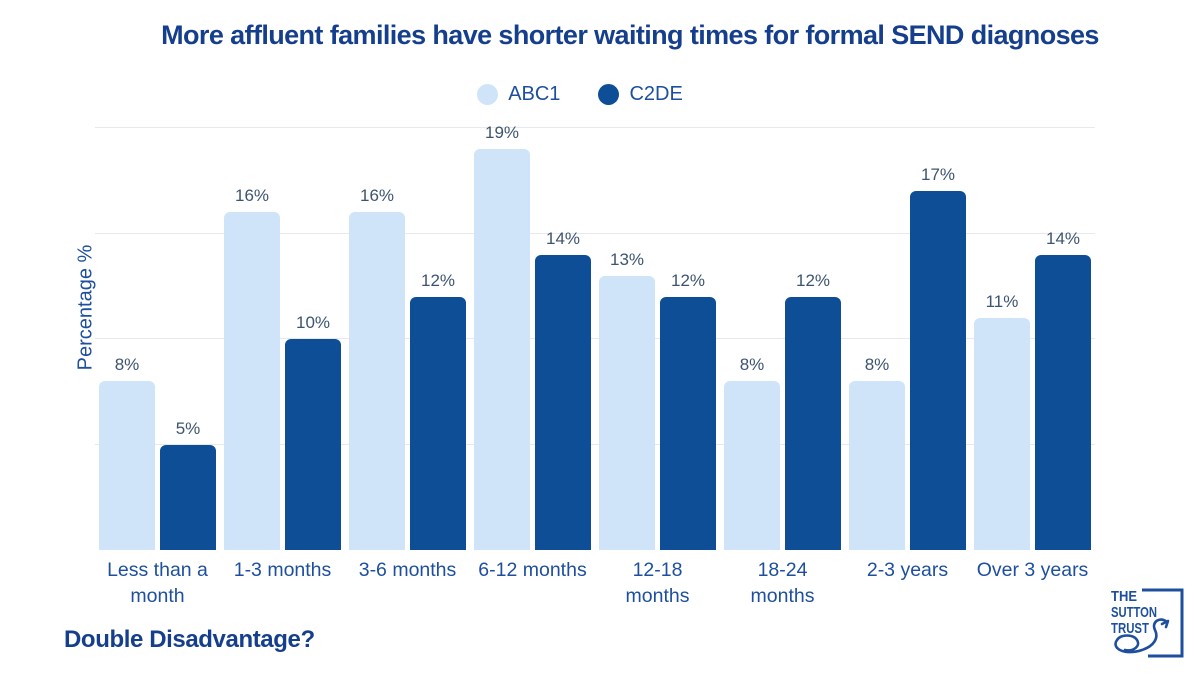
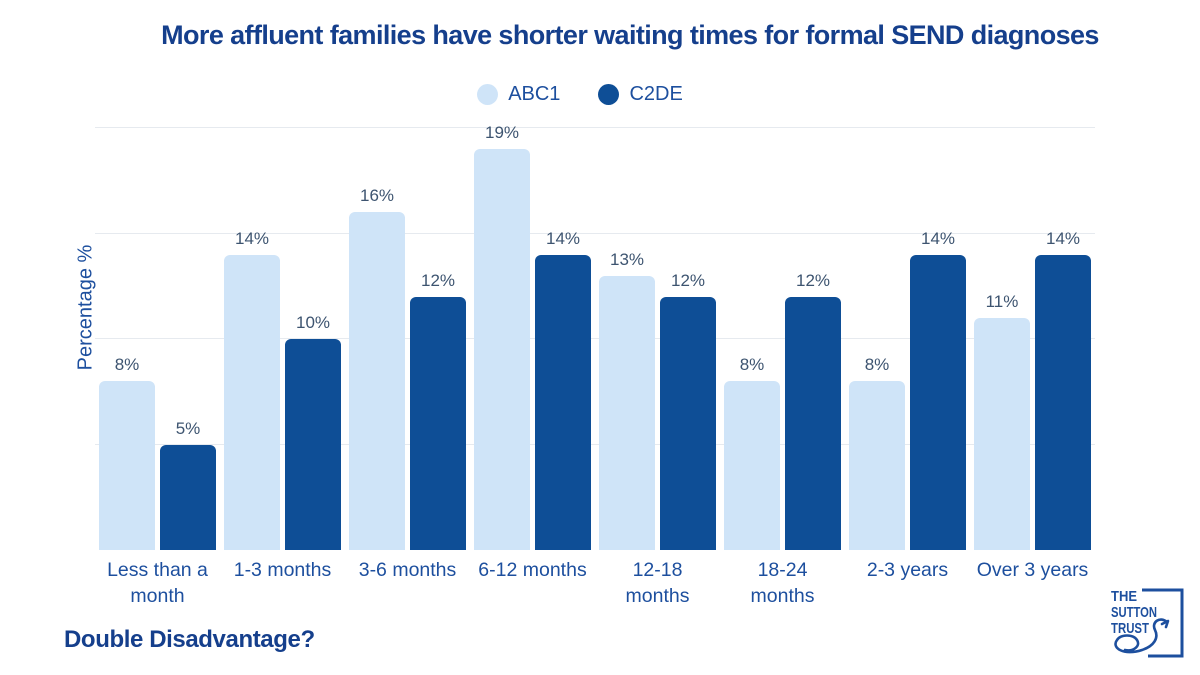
ABC1/1-3 months: 16% -> 14%
C2DE/2-3 years: 17% -> 14%
